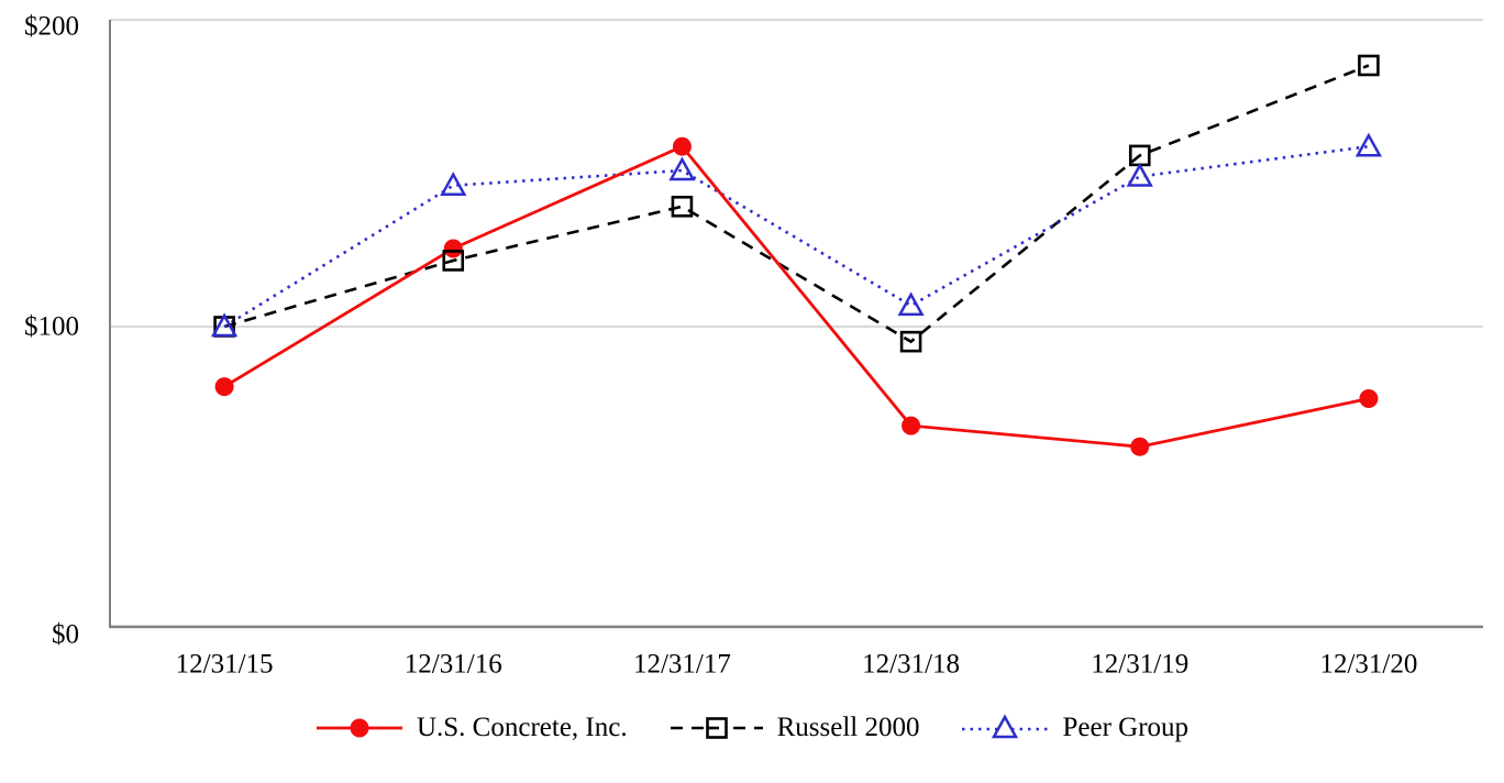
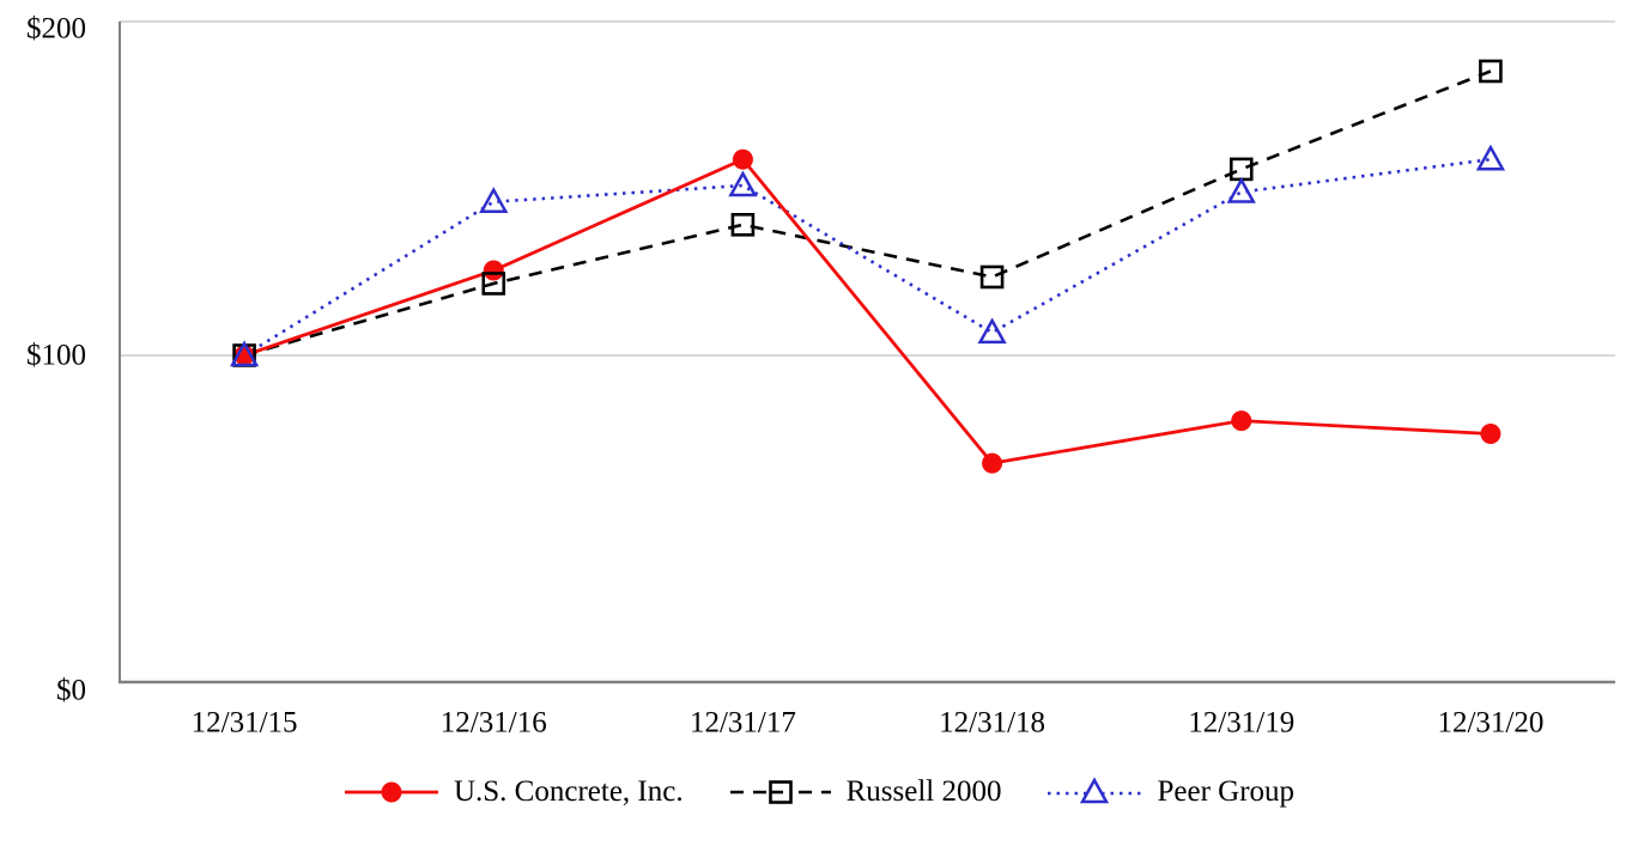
U.S. Concrete, Inc./12/31/15: $80 -> $100
Russell 2000/12/31/18: $95 -> $124
U.S. Concrete, Inc./12/31/19: $60 -> $80
